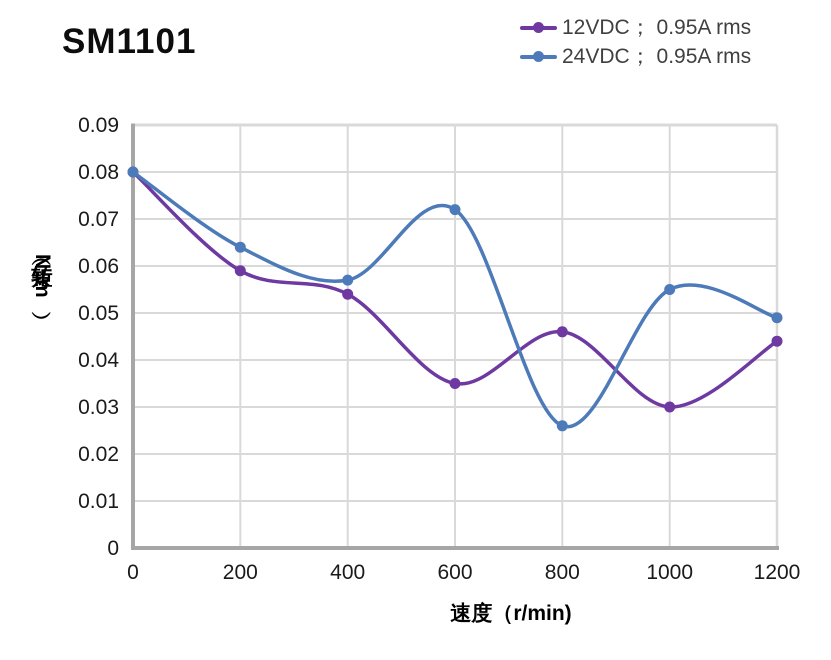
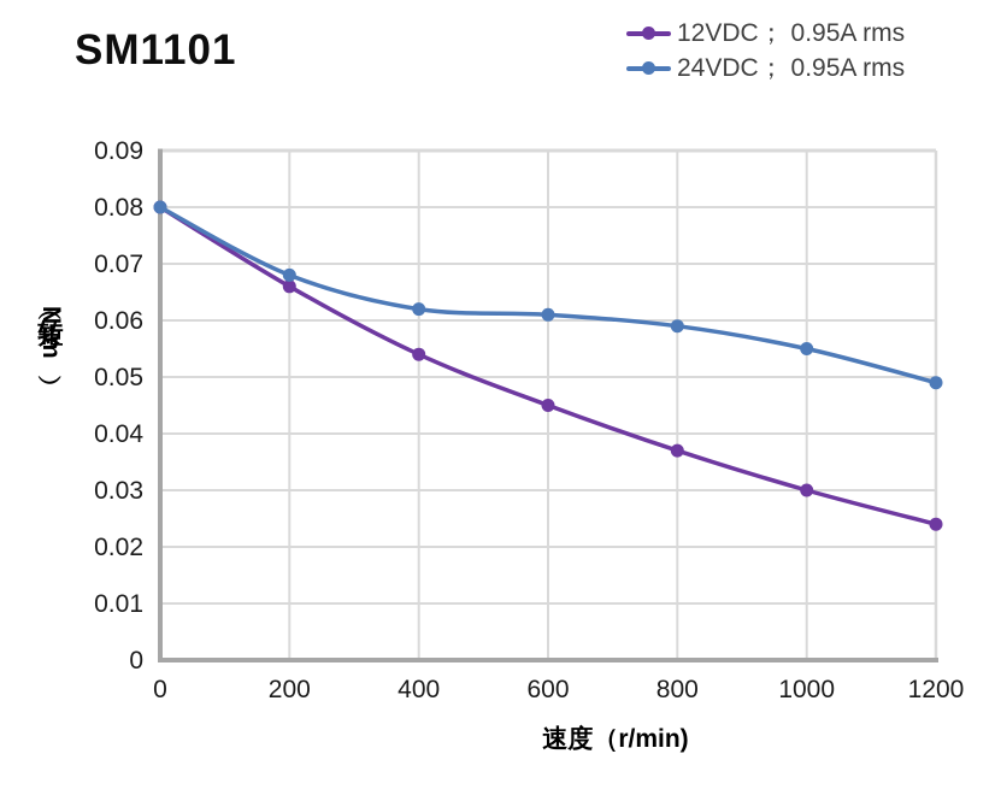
12VDC； 0.95A rms/200: 0.059 -> 0.066
24VDC； 0.95A rms/200: 0.064 -> 0.068
24VDC； 0.95A rms/400: 0.057 -> 0.062
12VDC； 0.95A rms/600: 0.035 -> 0.045
24VDC； 0.95A rms/600: 0.072 -> 0.061
12VDC； 0.95A rms/800: 0.046 -> 0.037
24VDC； 0.95A rms/800: 0.026 -> 0.059
12VDC； 0.95A rms/1200: 0.044 -> 0.024
